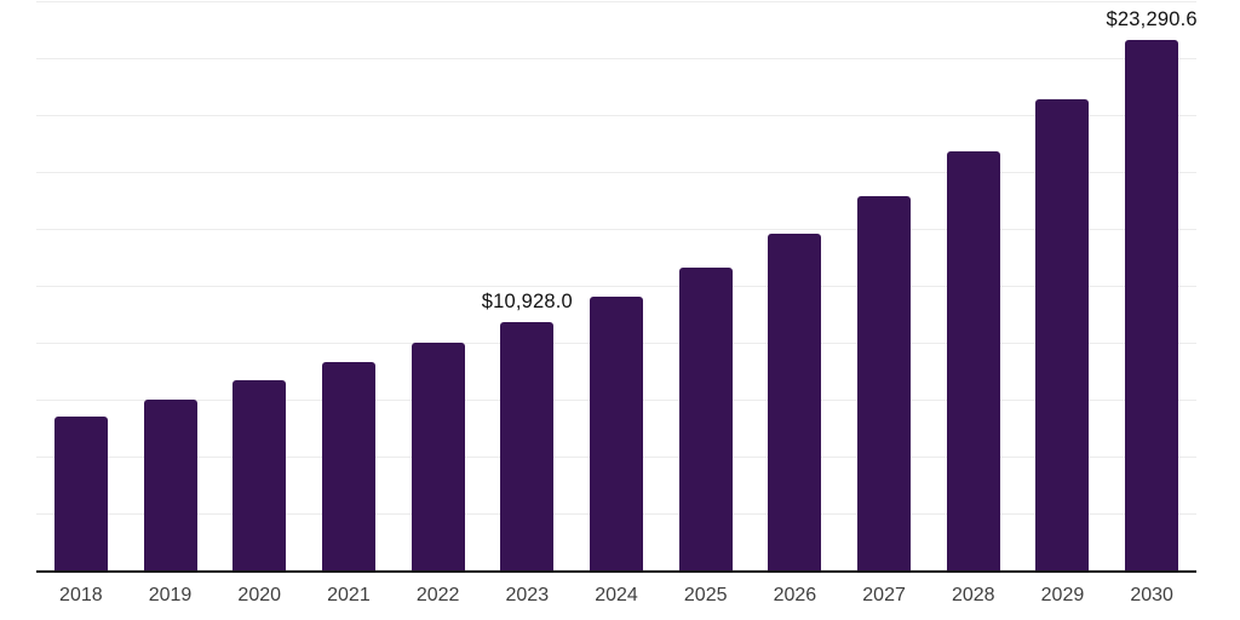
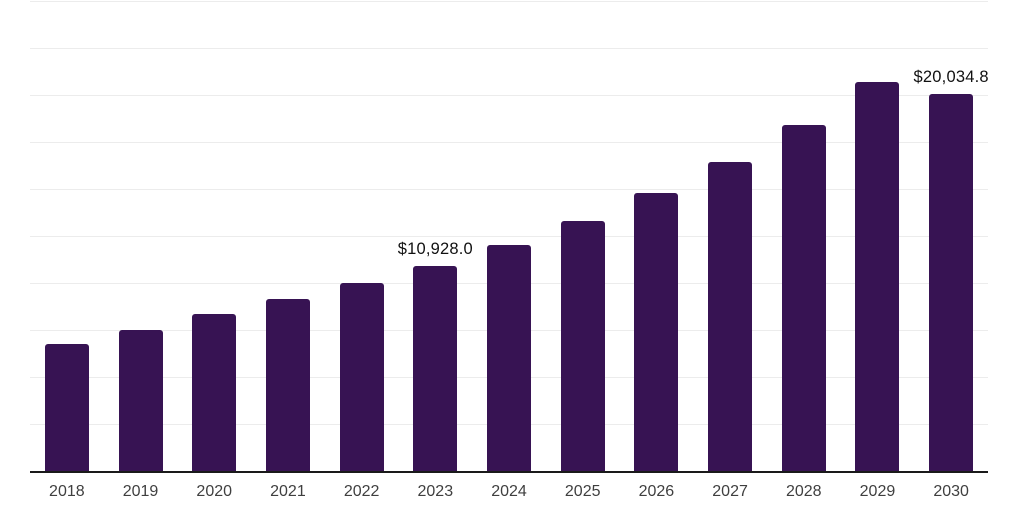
2030: $23,290.6 -> $20,034.8
